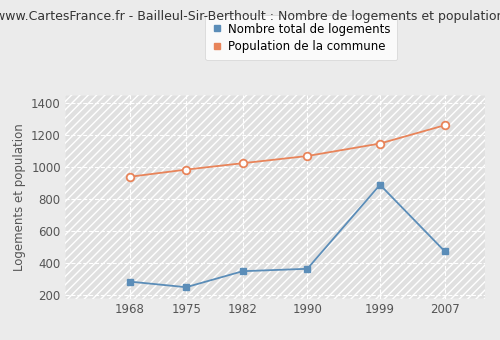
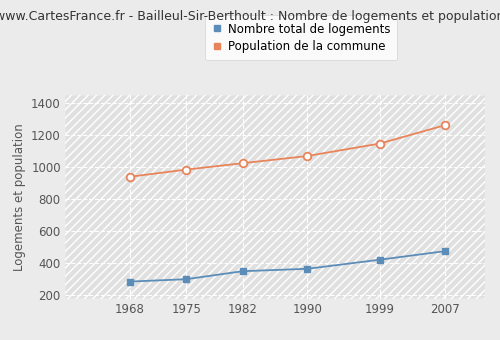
Nombre total de logements/1975: 250 -> 300
Nombre total de logements/1999: 890 -> 420
